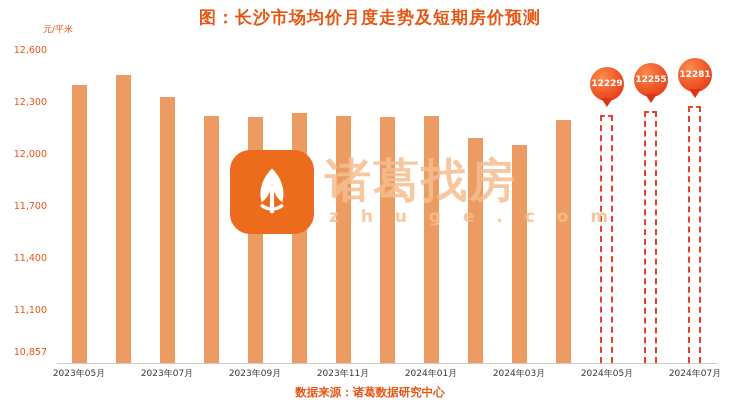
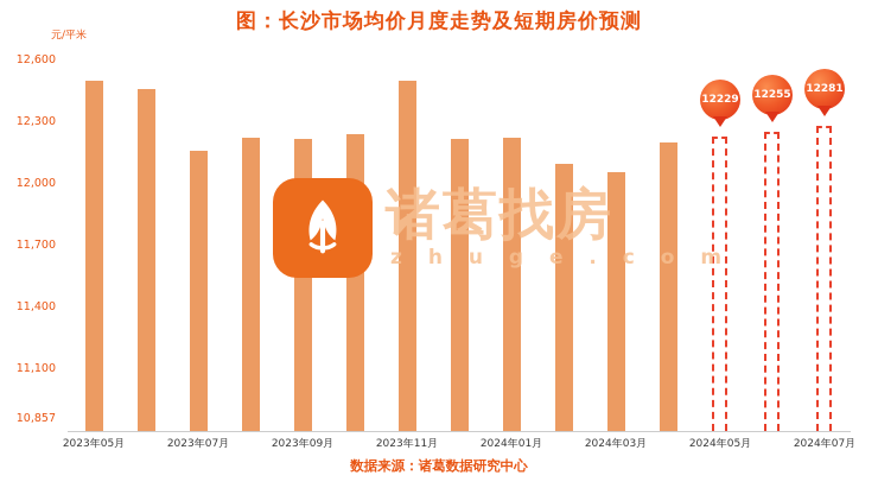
2023年05月: 12400 -> 12500
2023年07月: 12340 -> 12160
2023年11月: 12220 -> 12500
